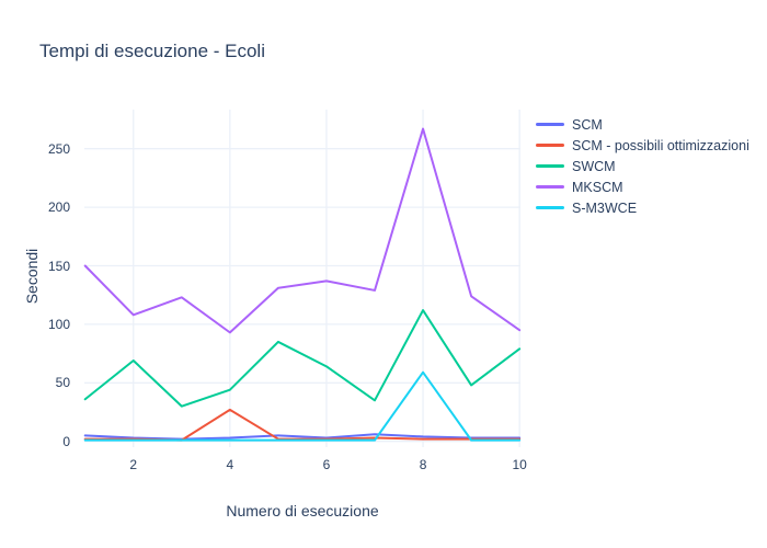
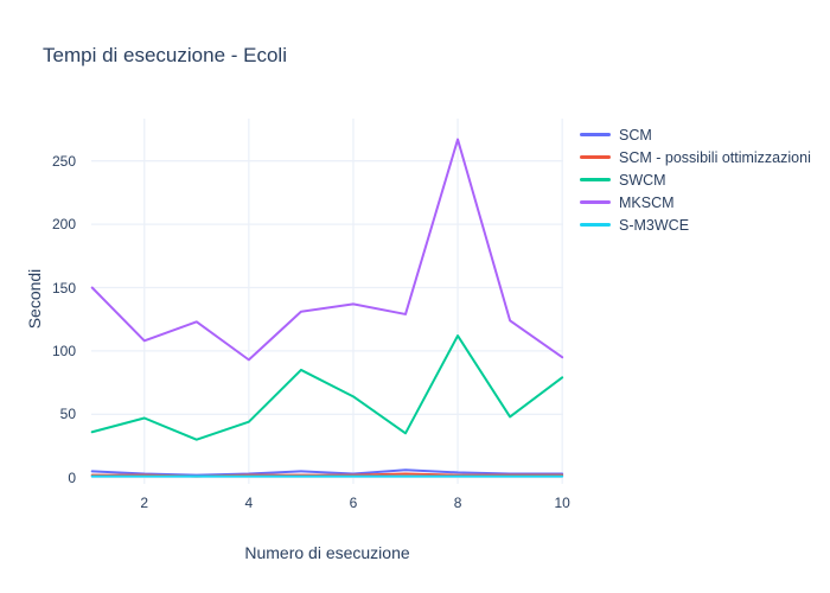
SWCM/2: 69 -> 47
SCM - possibili ottimizzazioni/4: 27 -> 2
S-M3WCE/8: 59 -> 1
